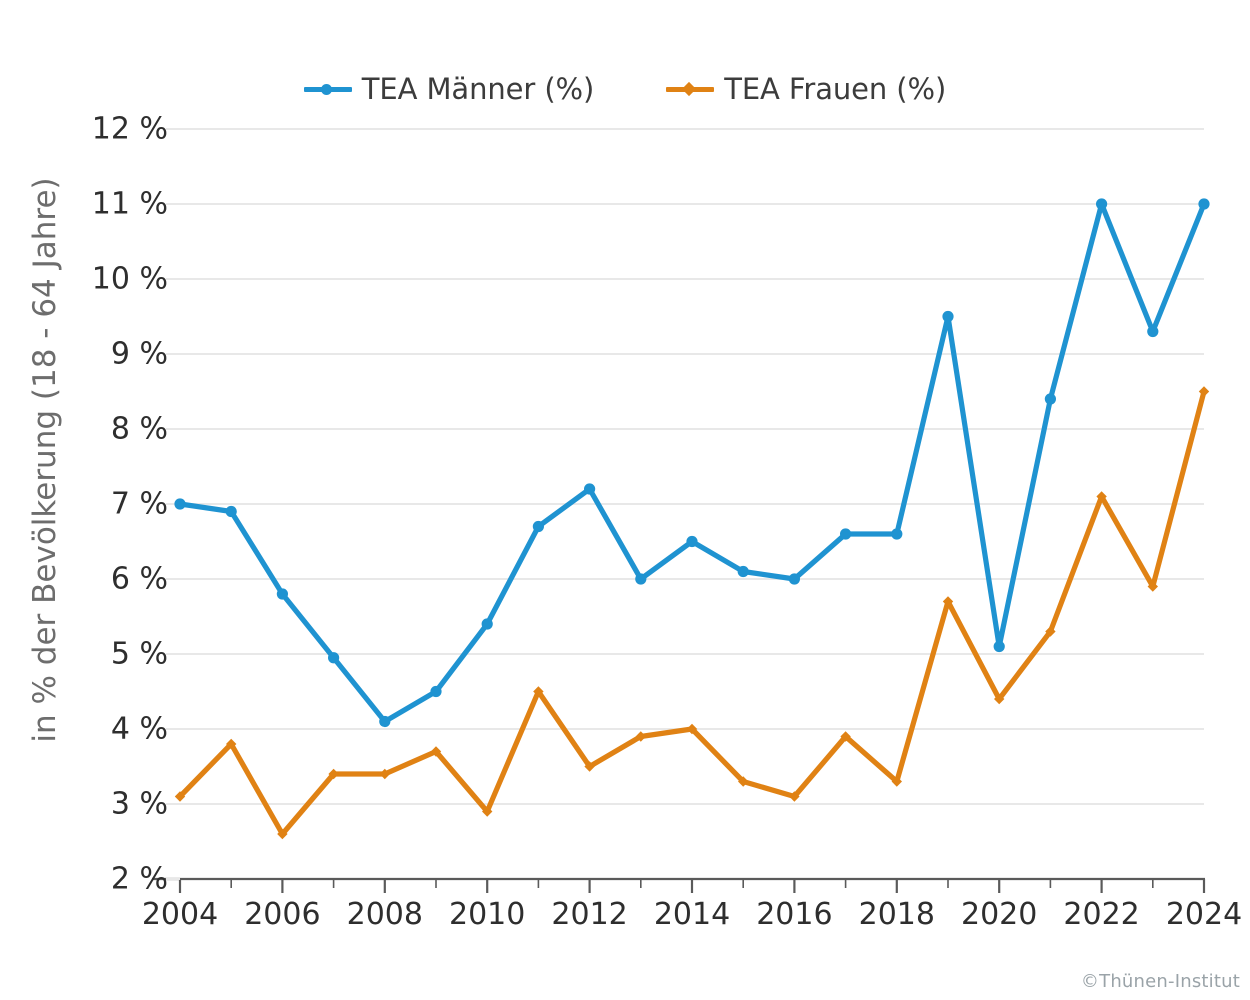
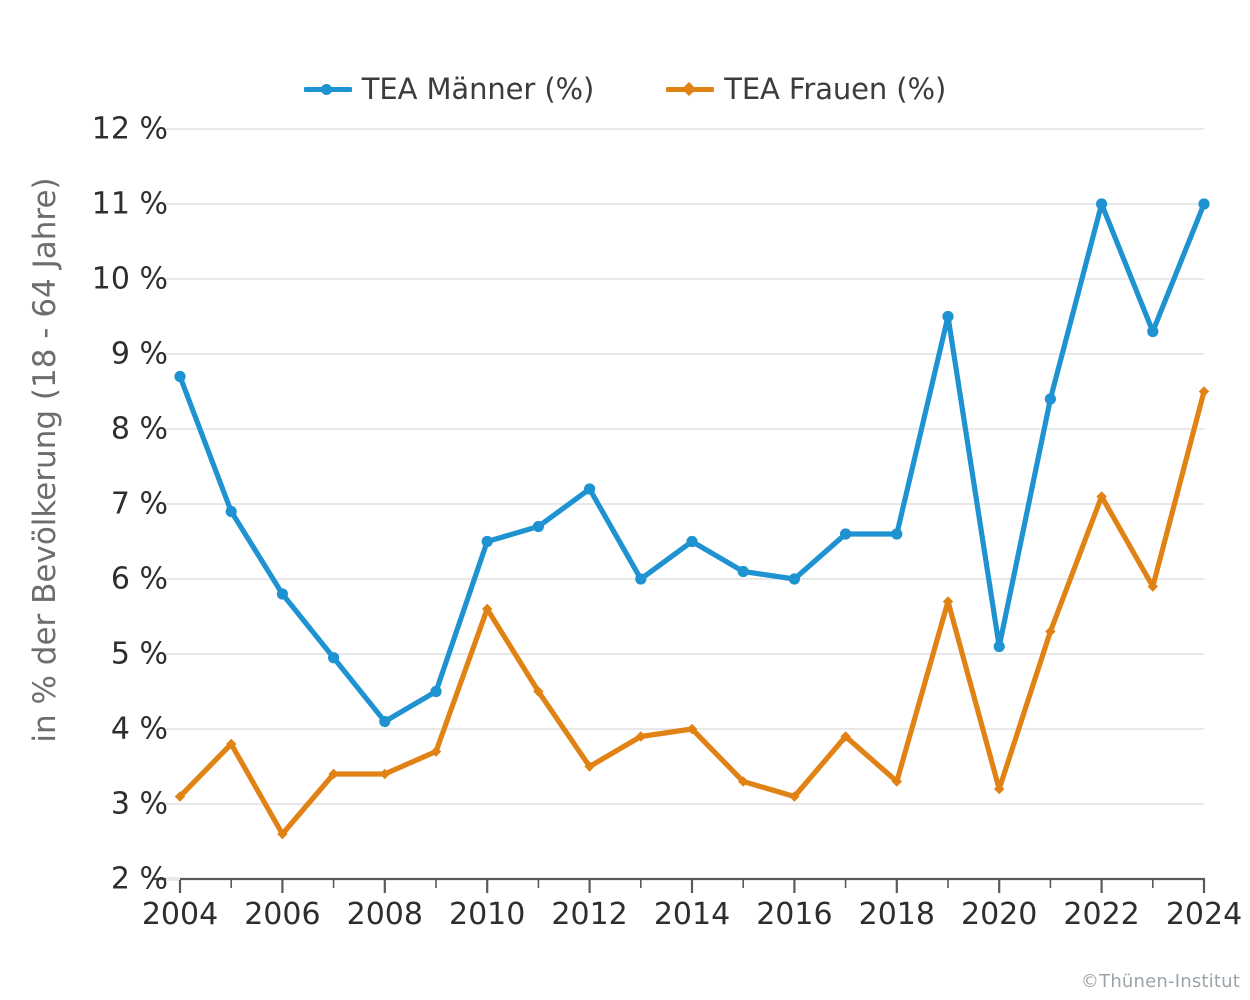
TEA Männer (%)/2004: 7.0% -> 8.7%
TEA Männer (%)/2010: 5.4% -> 6.5%
TEA Frauen (%)/2010: 2.9% -> 5.6%
TEA Frauen (%)/2020: 4.4% -> 3.2%
